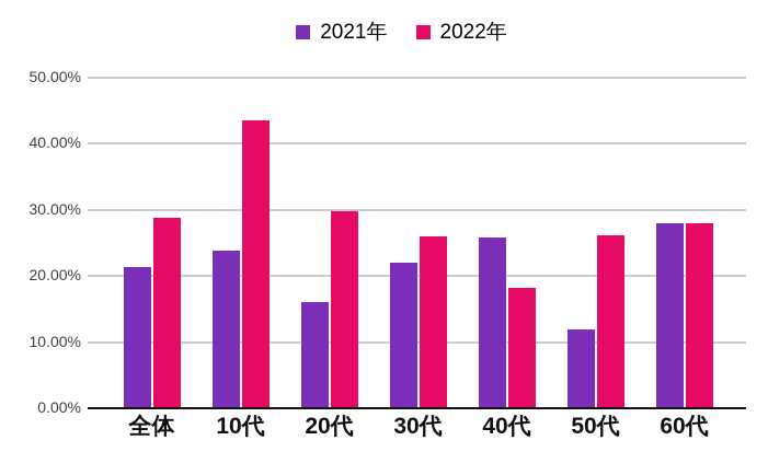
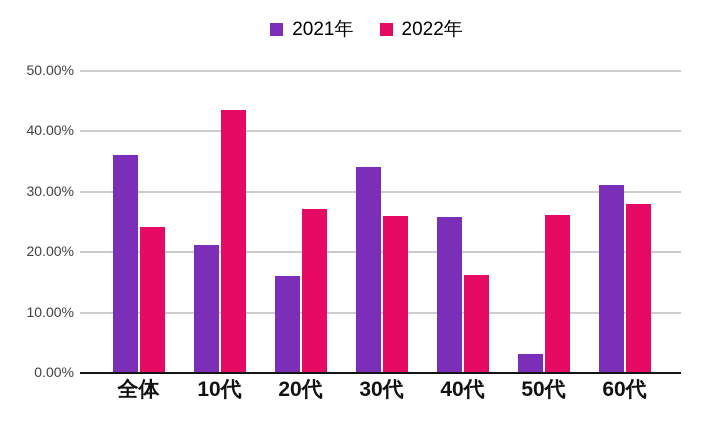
2021年/全体: 21% -> 36%
2022年/全体: 29% -> 24%
2021年/10代: 24% -> 21%
2022年/20代: 30% -> 27%
2021年/30代: 22% -> 34%
2022年/40代: 18% -> 16%
2021年/50代: 12% -> 3%
2021年/60代: 28% -> 31%
